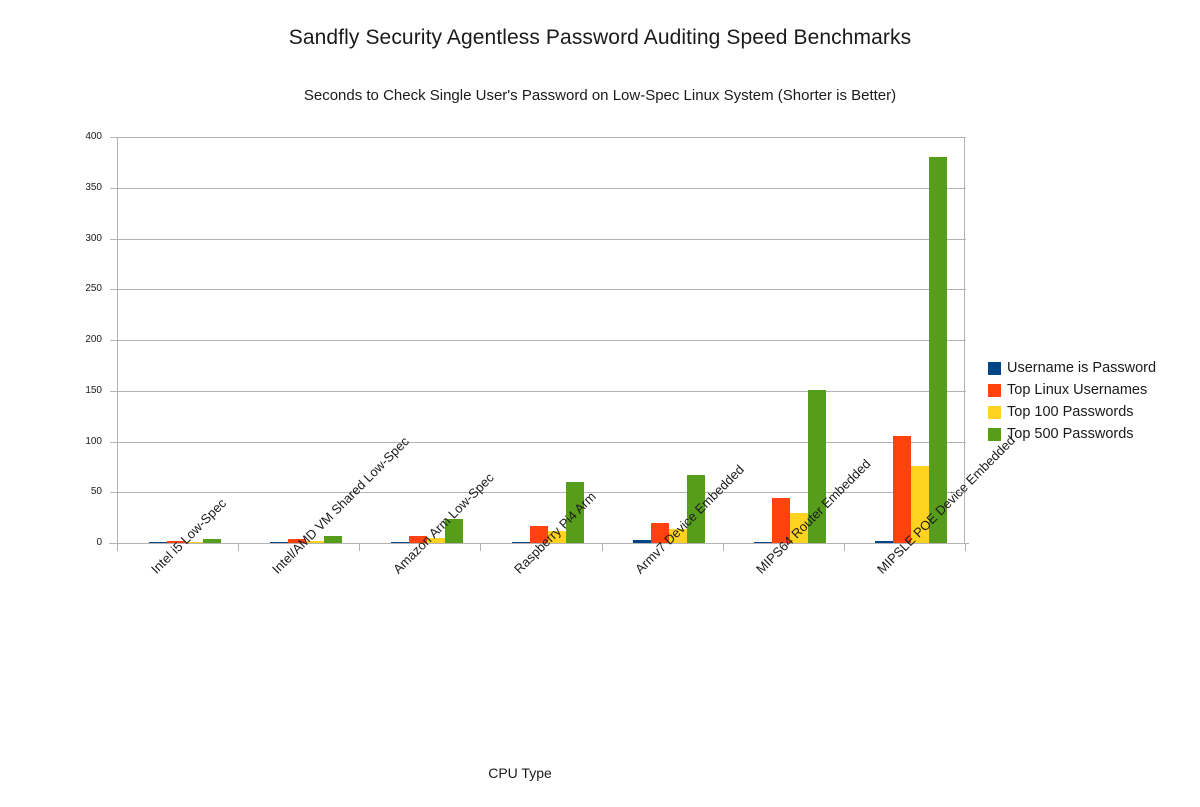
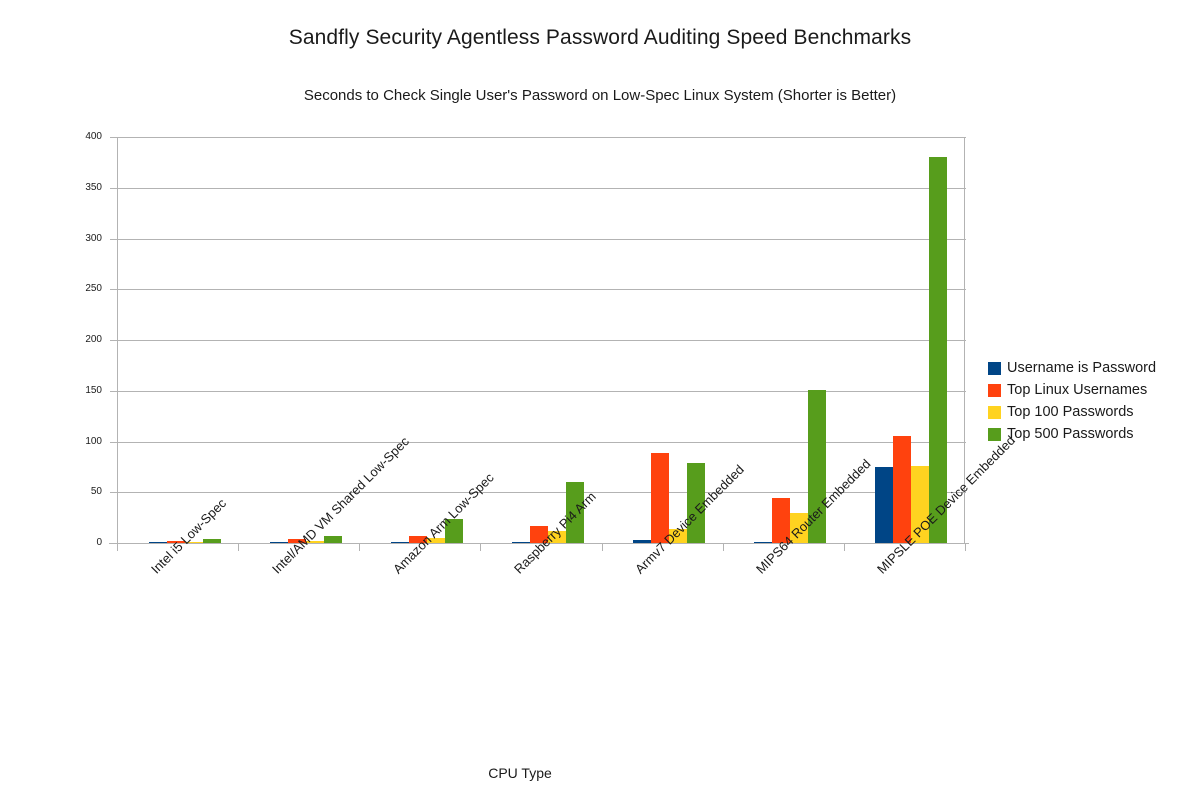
Top Linux Usernames/Armv7 Device Embedded: 20 -> 89
Top 500 Passwords/Armv7 Device Embedded: 67 -> 79
Username is Password/MIPSLE POE Device Embedded: 2 -> 75
